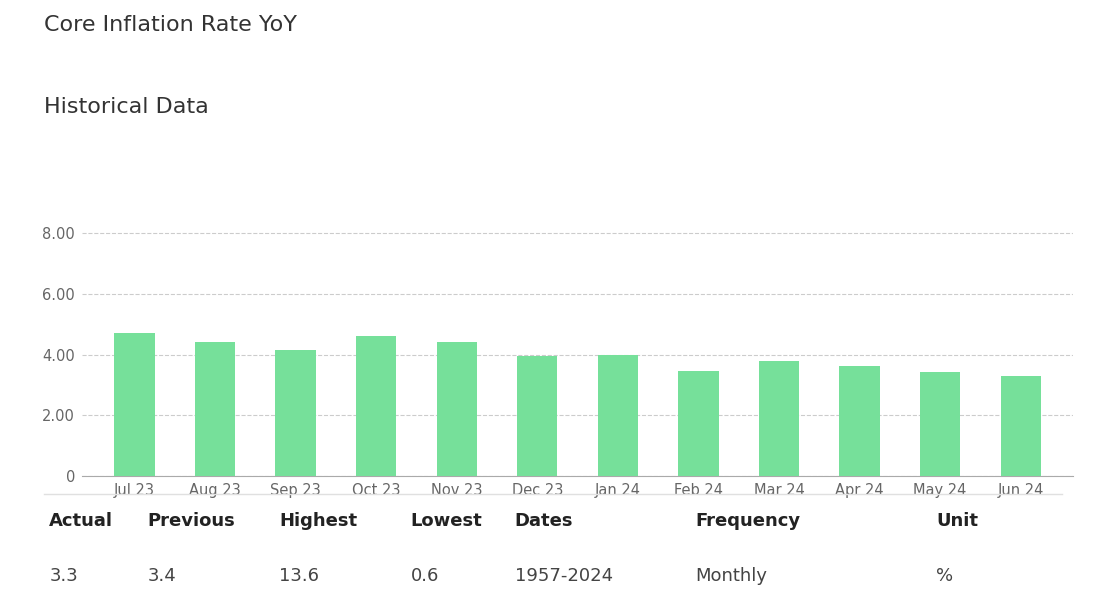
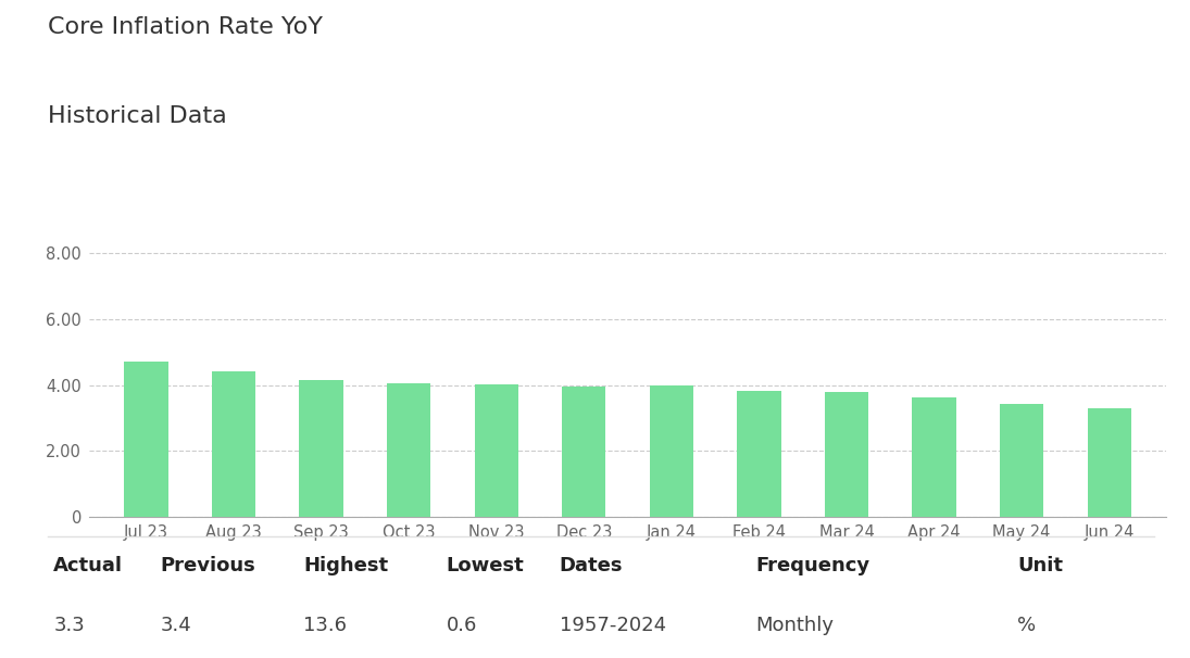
Oct 23: 4.60 -> 4.05
Nov 23: 4.40 -> 4.02
Feb 24: 3.45 -> 3.83
